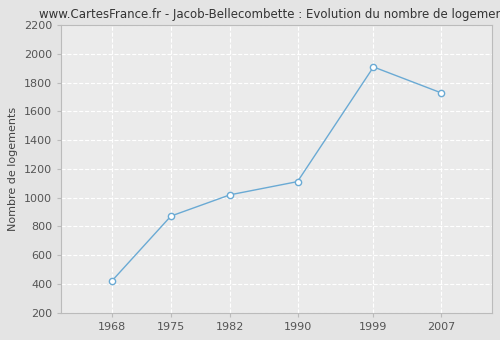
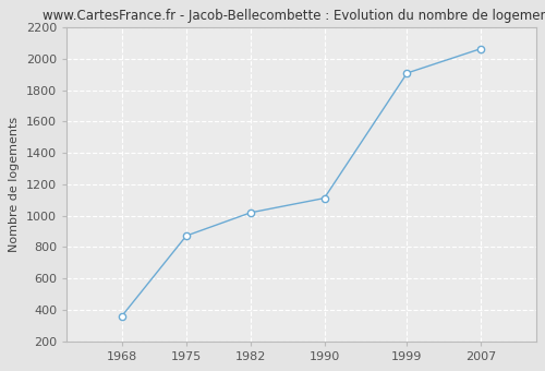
1968: 420 -> 360
2007: 1730 -> 2060
